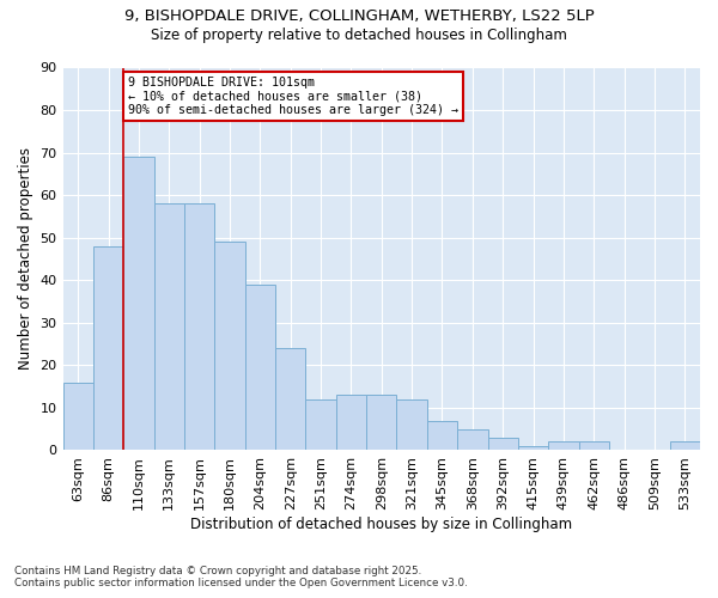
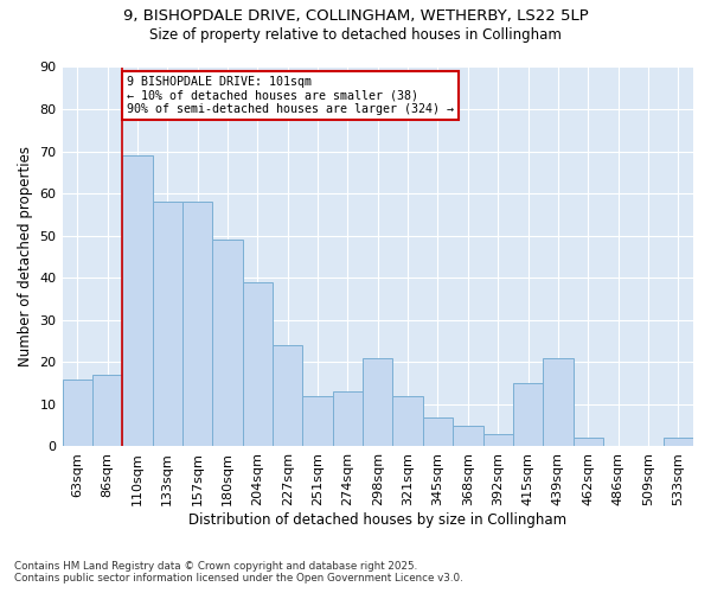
86sqm: 48 -> 17
298sqm: 13 -> 21
415sqm: 1 -> 15
439sqm: 2 -> 21
